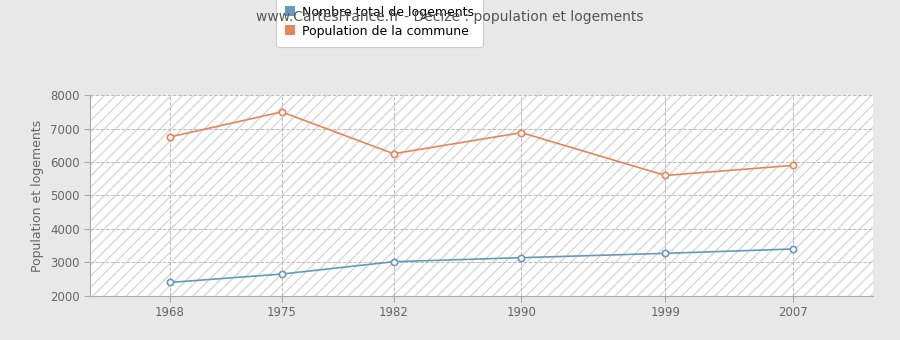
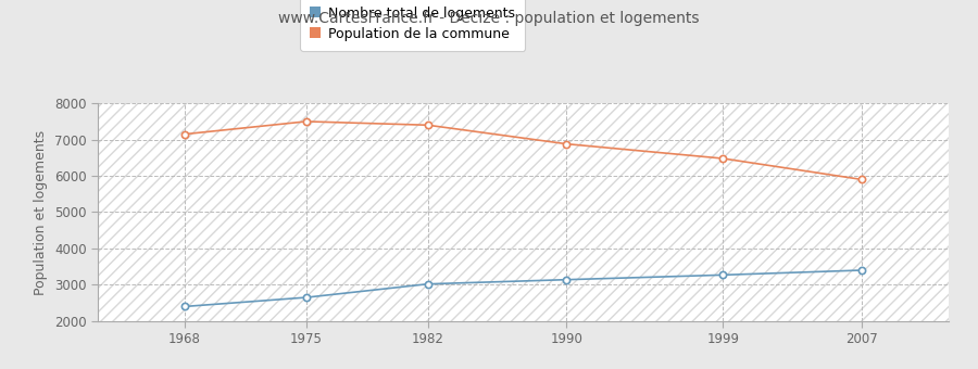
Population de la commune/1968: 6750 -> 7150
Population de la commune/1982: 6250 -> 7400
Population de la commune/1999: 5600 -> 6480
